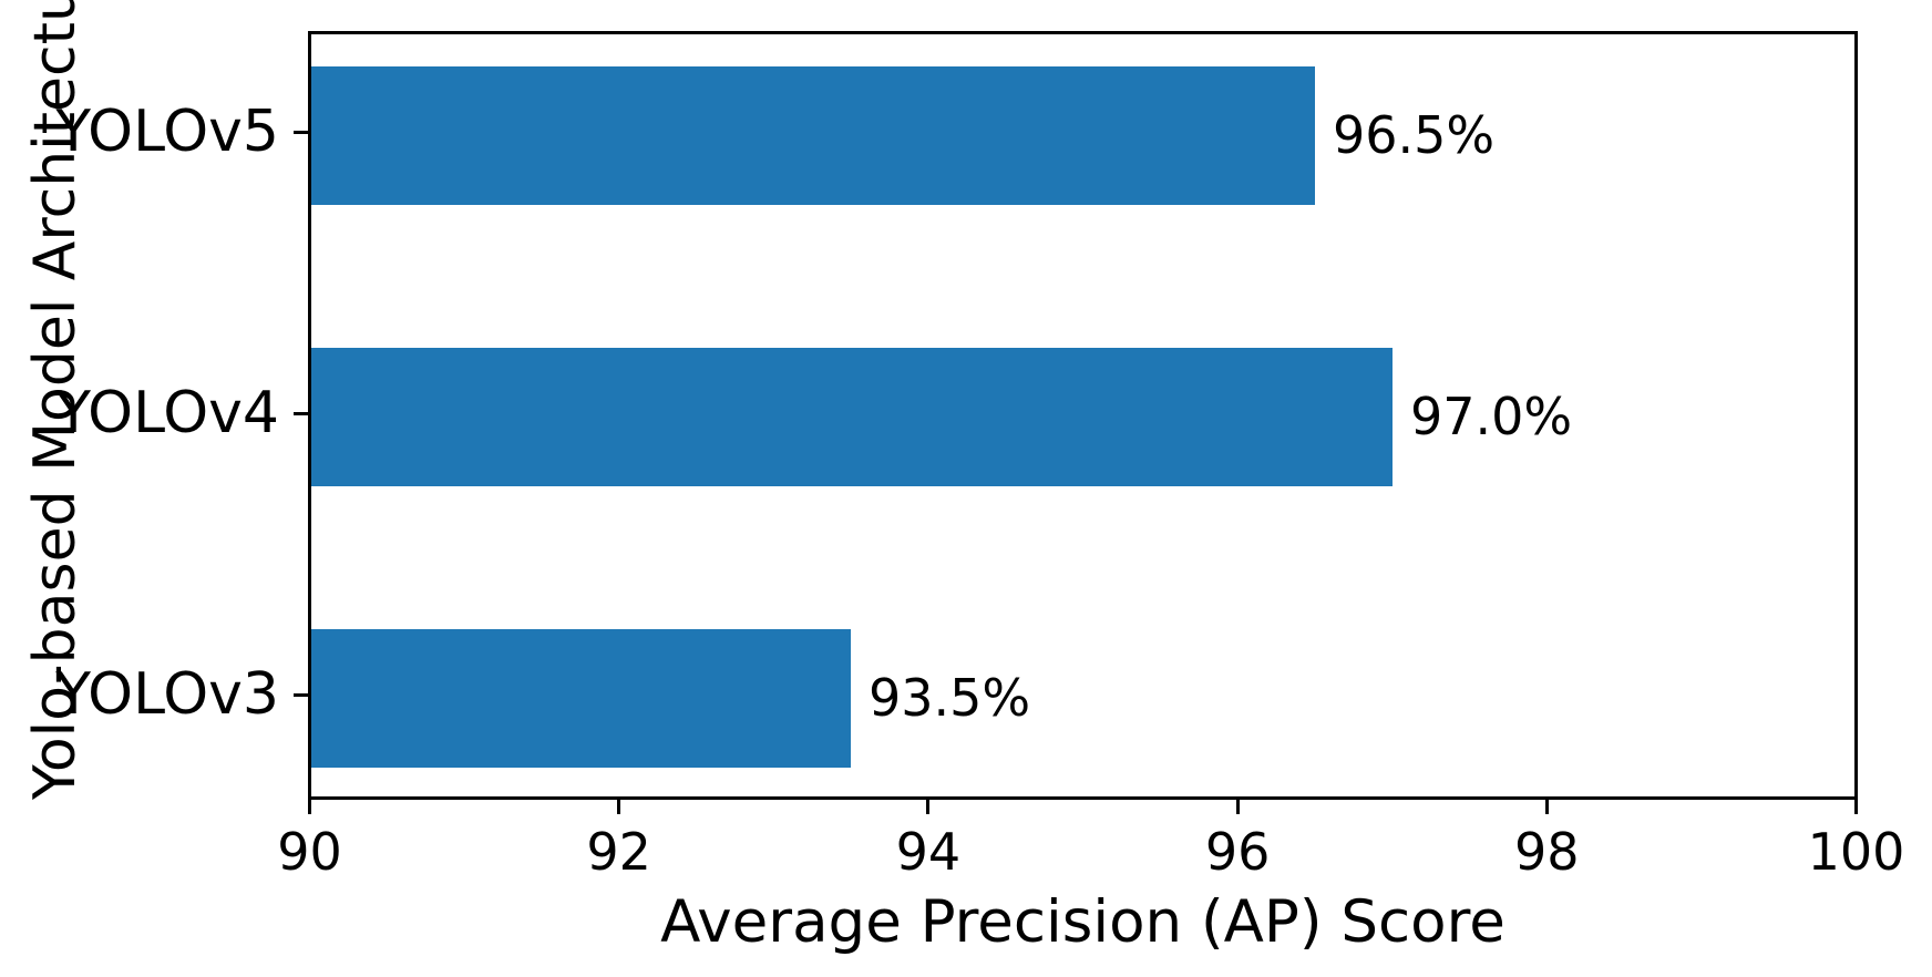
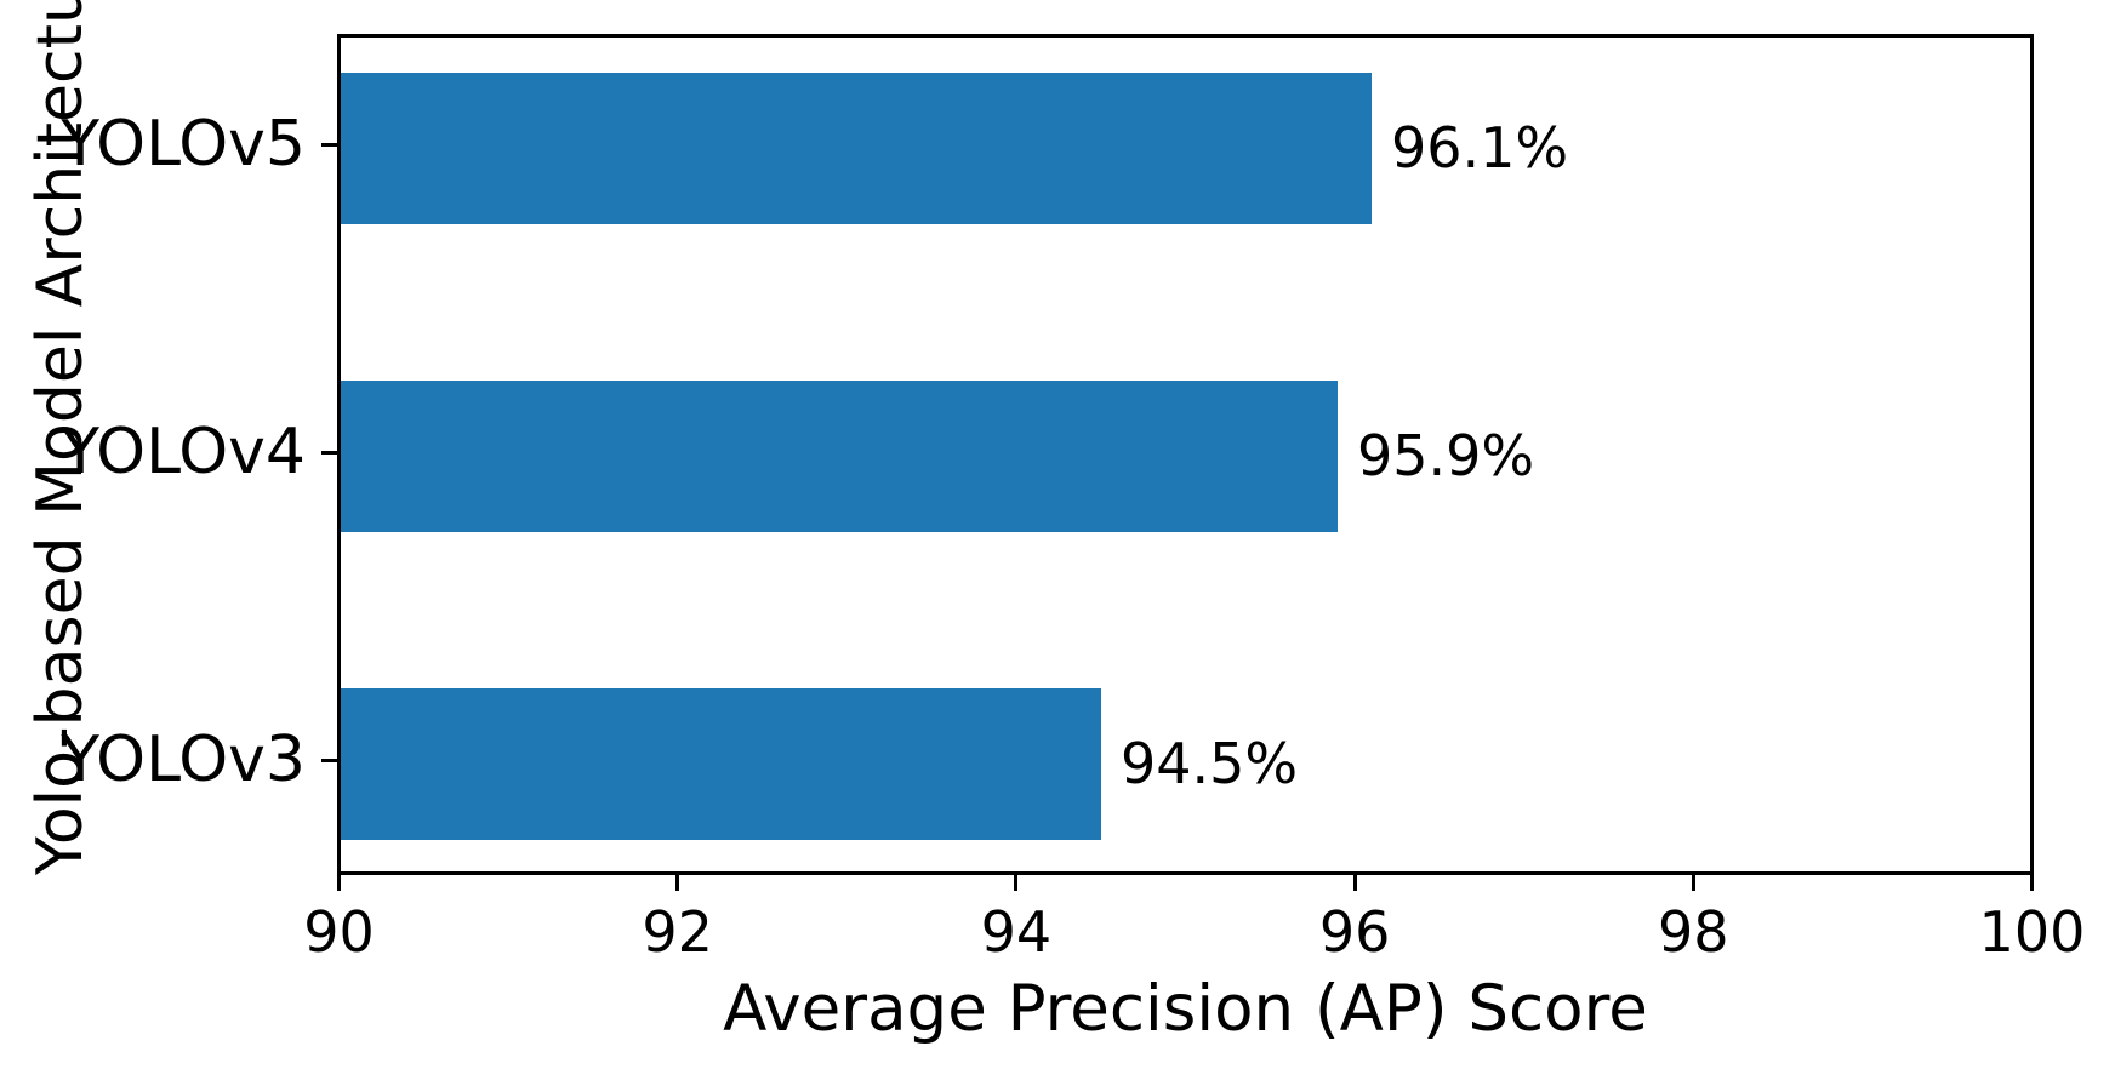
YOLOv5: 96.5% -> 96.1%
YOLOv4: 97.0% -> 95.9%
YOLOv3: 93.5% -> 94.5%
